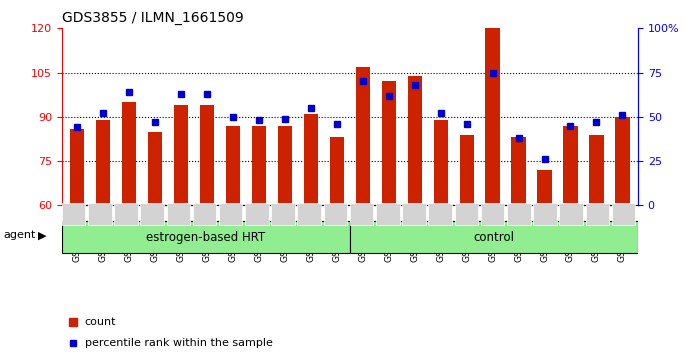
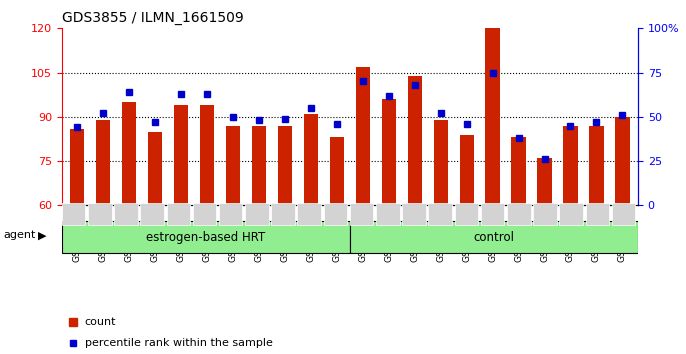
GSM535585: 102 -> 96
GSM535597: 72 -> 76
GSM535601: 84 -> 87
